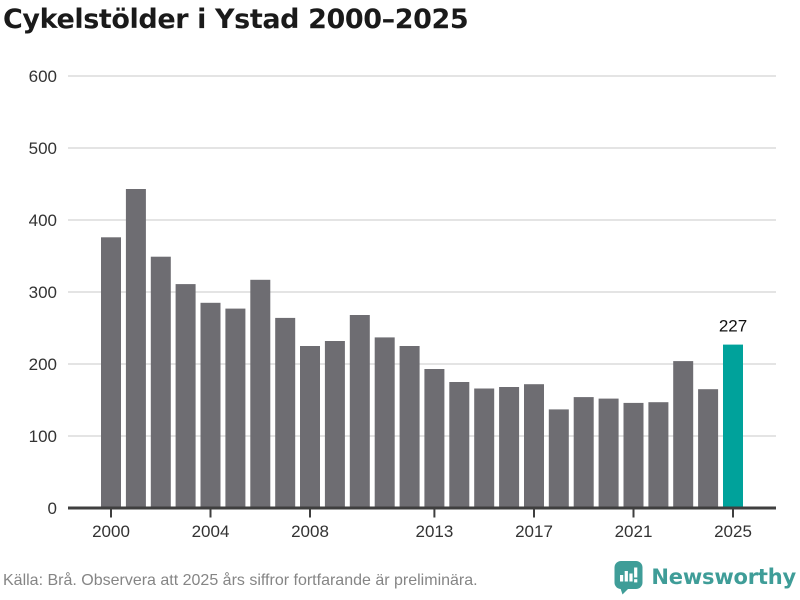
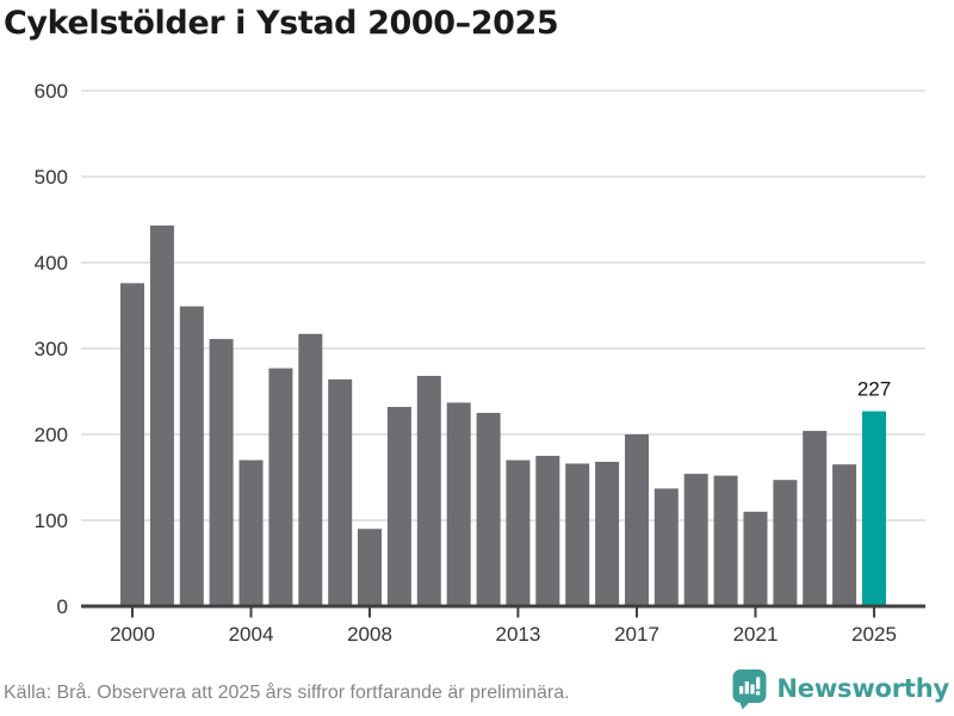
2004: 280 -> 170
2008: 220 -> 90
2013: 190 -> 170
2017: 170 -> 200
2021: 150 -> 110
